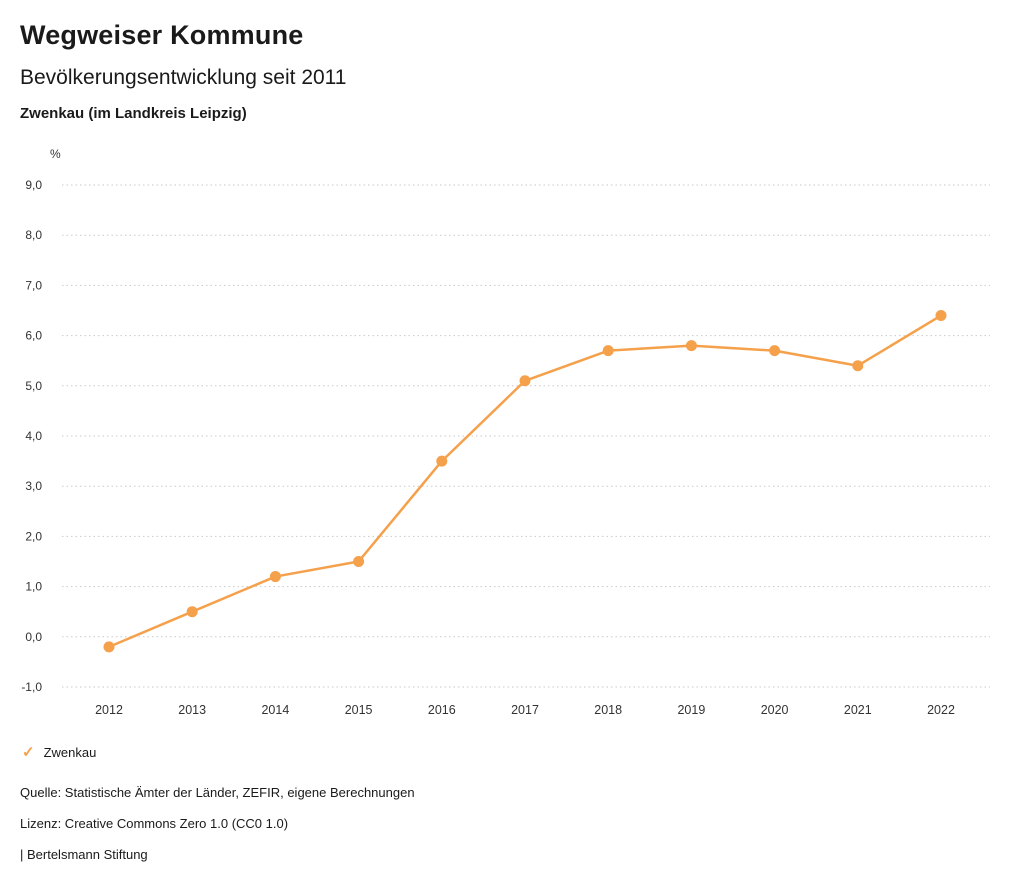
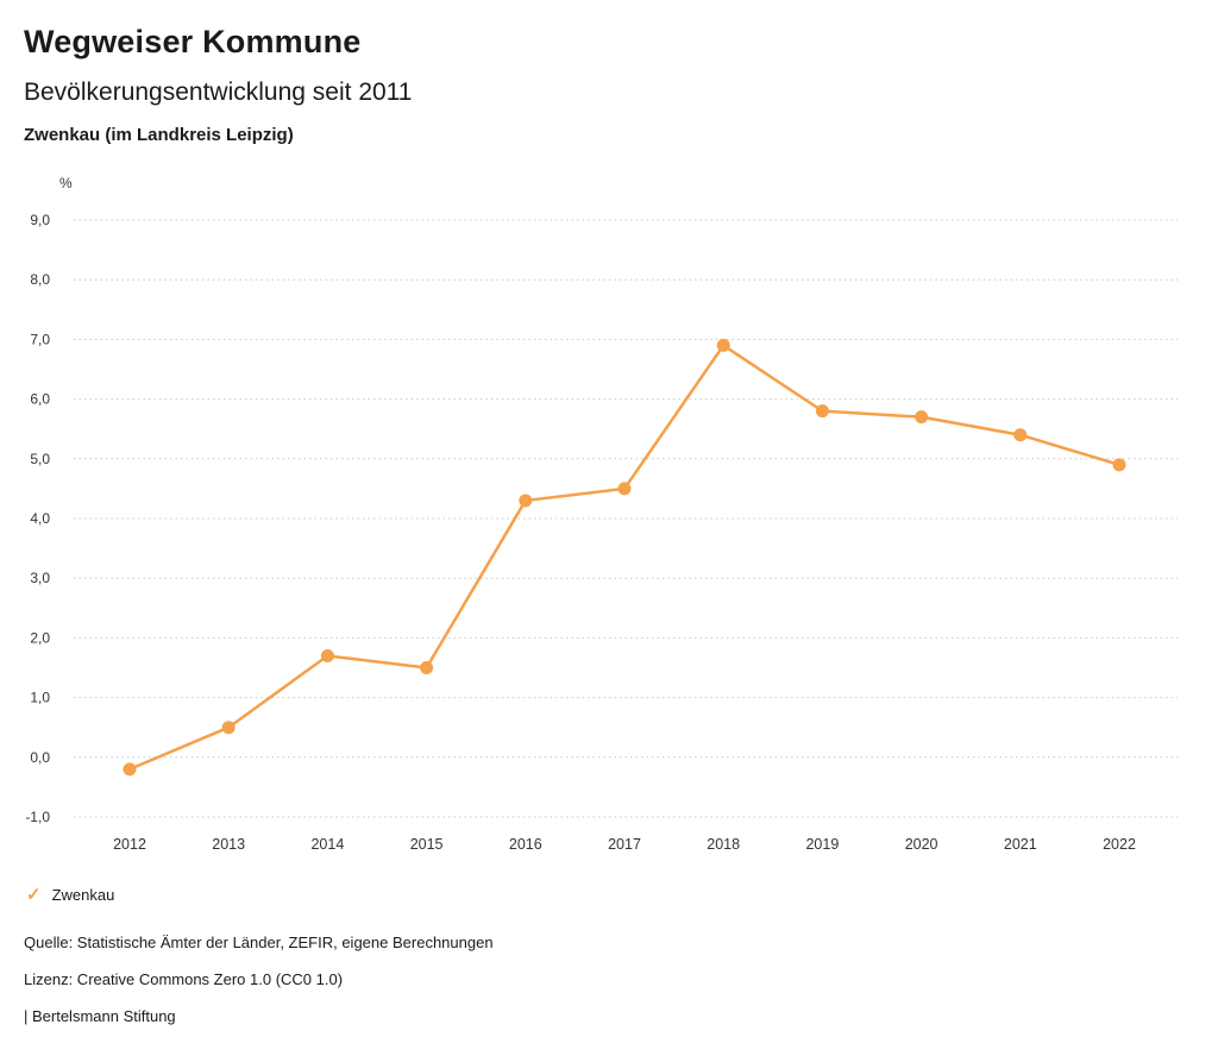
2014: 1,2 -> 1,7
2016: 3,5 -> 4,3
2017: 5,1 -> 4,5
2018: 5,7 -> 6,9
2022: 6,4 -> 4,9
